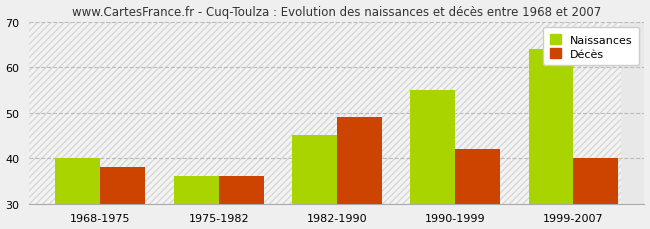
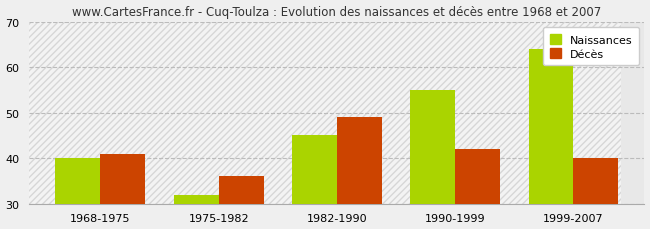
Décès/1968-1975: 38 -> 41
Naissances/1975-1982: 36 -> 32
